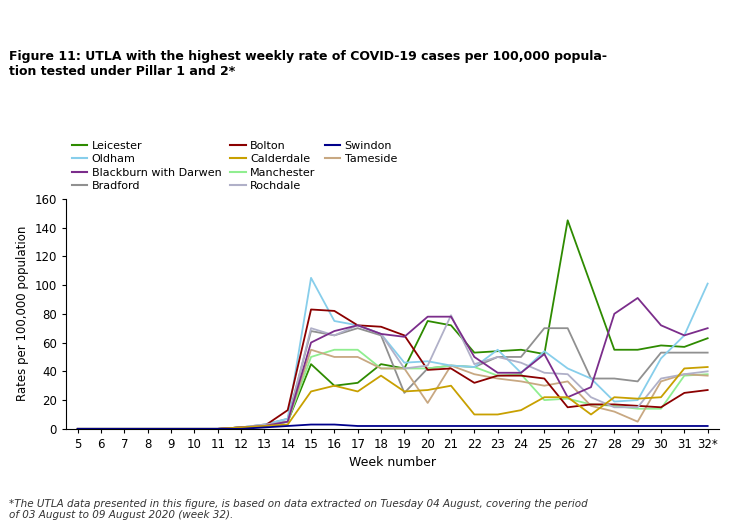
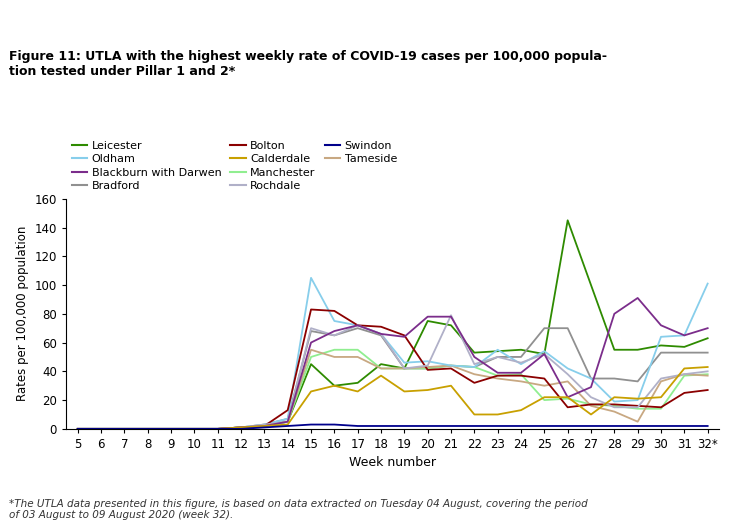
Bradford/19: 25 -> 42
Tameside/20: 18 -> 43
Oldham/24: 39 -> 45
Rochdale/25: 39 -> 52
Oldham/30: 49 -> 64
